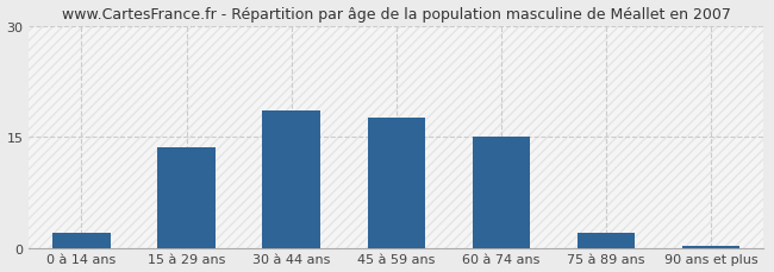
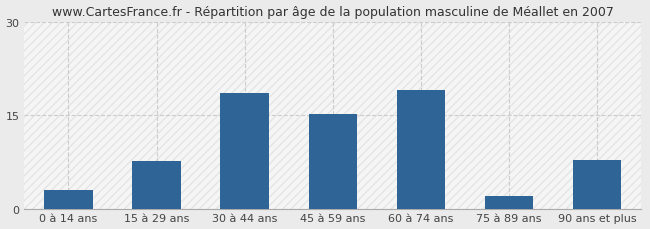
0 à 14 ans: 2.0 -> 3.0
15 à 29 ans: 13.5 -> 7.6
45 à 59 ans: 17.5 -> 15.2
60 à 74 ans: 15.0 -> 19.0
90 ans et plus: 0.3 -> 7.8
